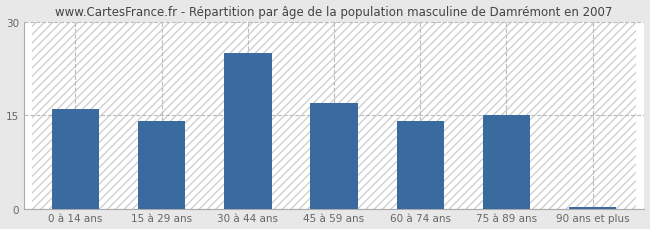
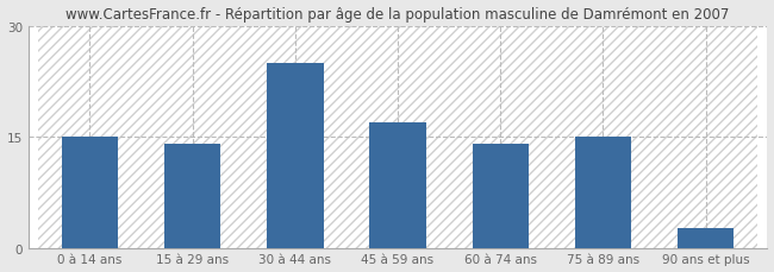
0 à 14 ans: 16.0 -> 15.0
90 ans et plus: 0.3 -> 2.6
